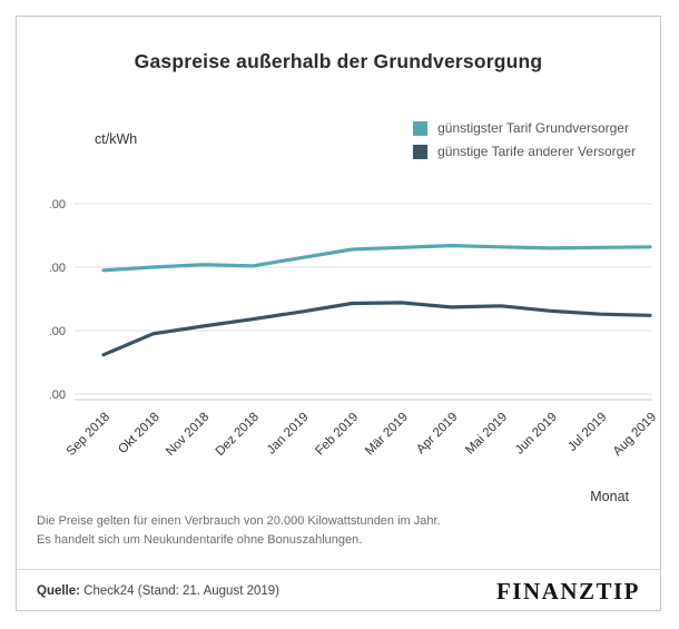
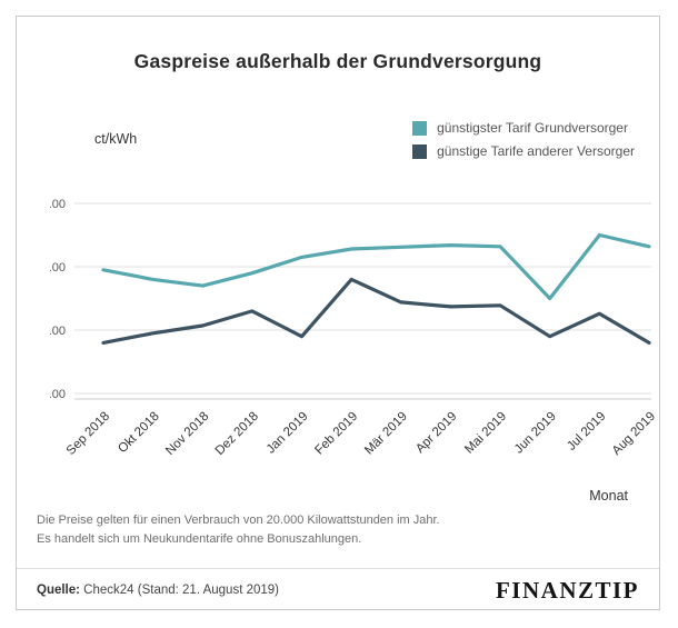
günstige Tarife anderer Versorger/Sep 2018: 4.6 -> 4.8
günstigster Tarif Grundversorger/Okt 2018: 6.0 -> 5.8
günstigster Tarif Grundversorger/Nov 2018: 6.0 -> 5.7
günstigster Tarif Grundversorger/Dez 2018: 6.0 -> 5.9
günstige Tarife anderer Versorger/Dez 2018: 5.2 -> 5.3
günstige Tarife anderer Versorger/Jan 2019: 5.3 -> 4.9
günstige Tarife anderer Versorger/Feb 2019: 5.4 -> 5.8
günstigster Tarif Grundversorger/Jun 2019: 6.3 -> 5.5
günstige Tarife anderer Versorger/Jun 2019: 5.3 -> 4.9
günstigster Tarif Grundversorger/Jul 2019: 6.3 -> 6.5
günstige Tarife anderer Versorger/Aug 2019: 5.2 -> 4.8
